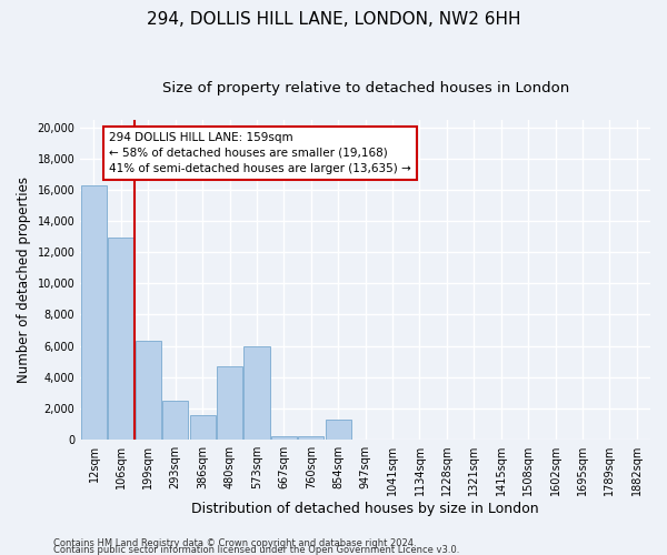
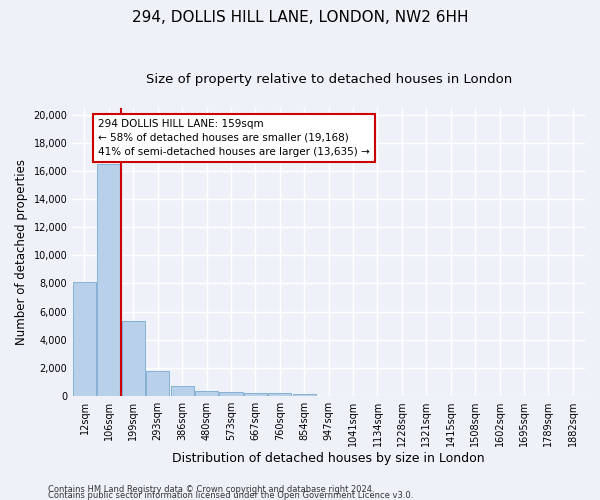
12sqm: 16,300 -> 8,100
106sqm: 12,900 -> 16,500
199sqm: 6,300 -> 5,300
293sqm: 2,500 -> 1,800
386sqm: 1,600 -> 700
480sqm: 4,700 -> 400
573sqm: 6,000 -> 300
854sqm: 1,300 -> 100
